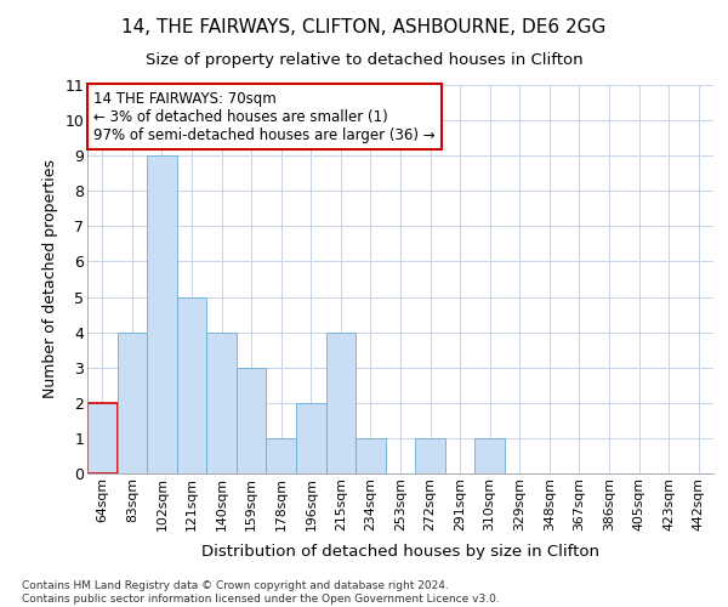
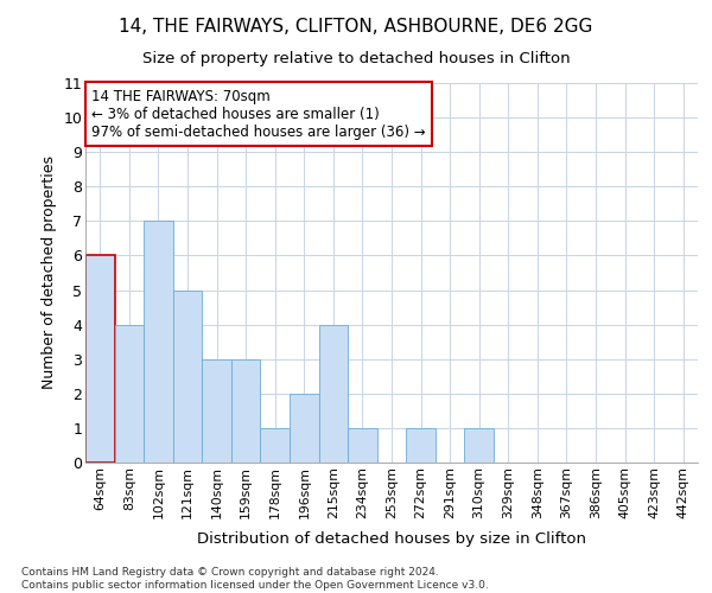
64sqm: 2 -> 6
102sqm: 9 -> 7
140sqm: 4 -> 3
